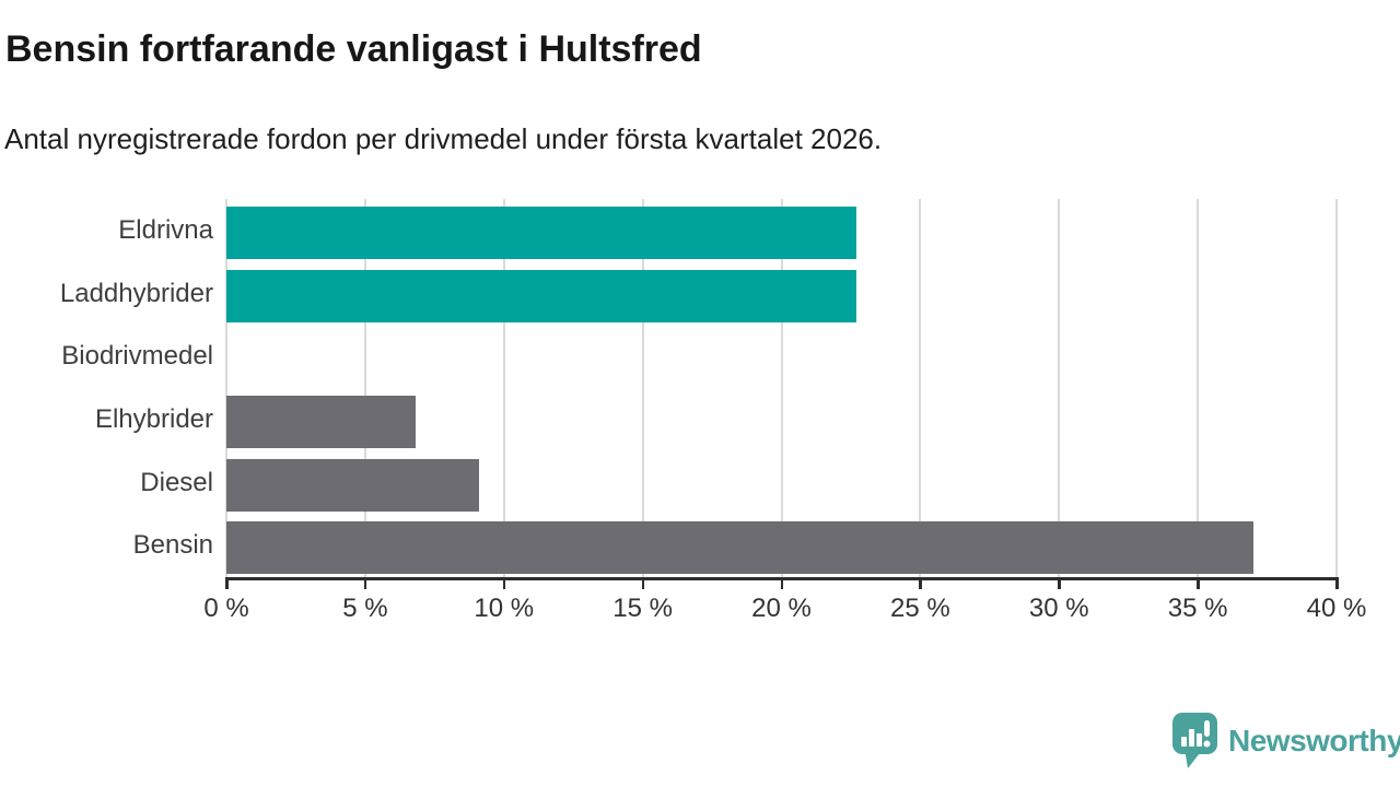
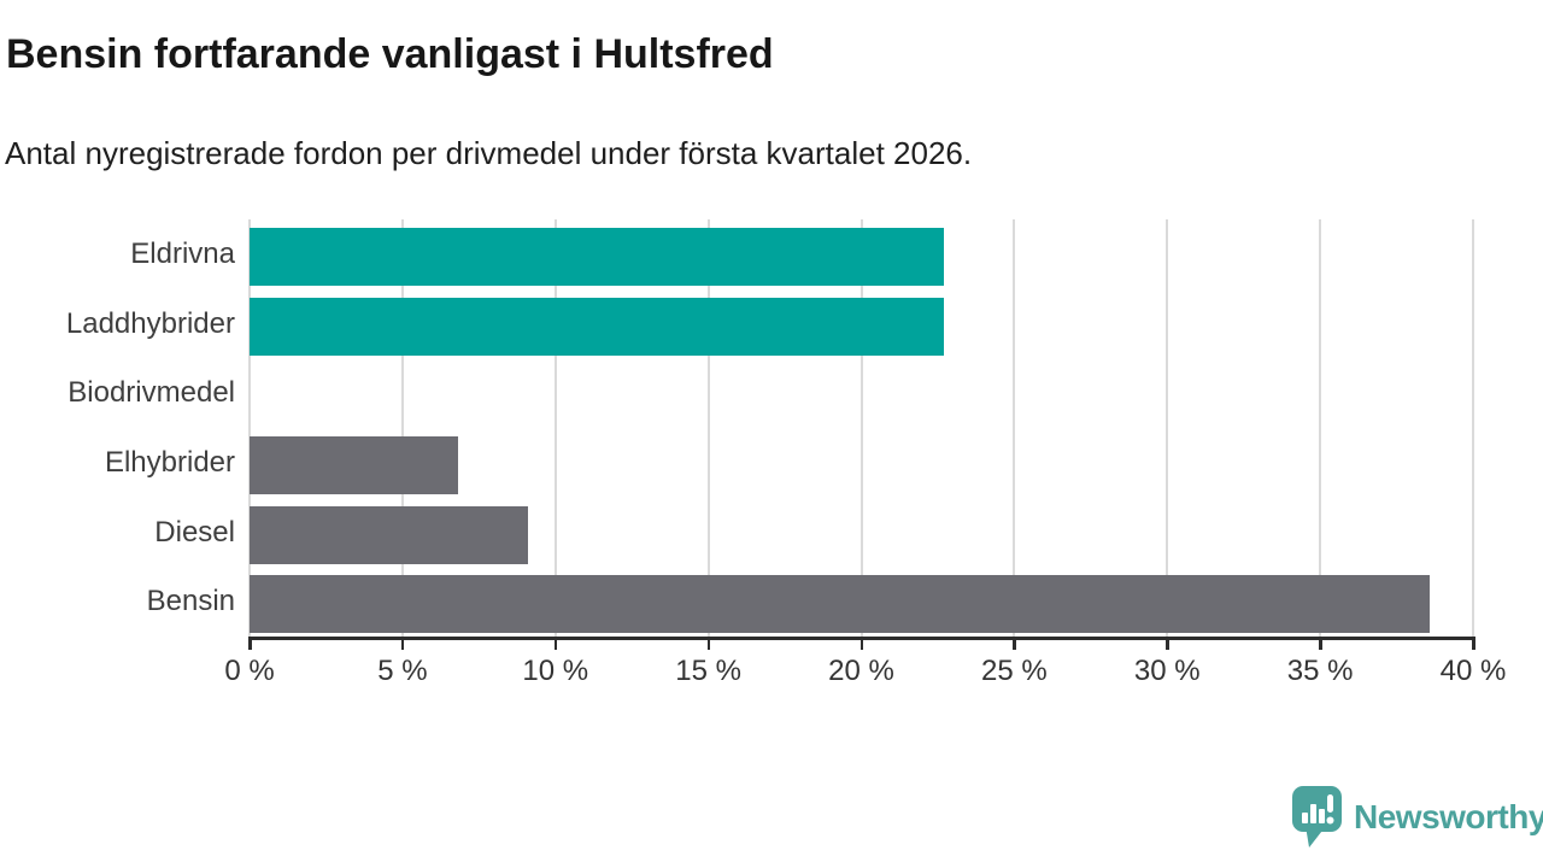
Bensin: 37.0% -> 38.6%
